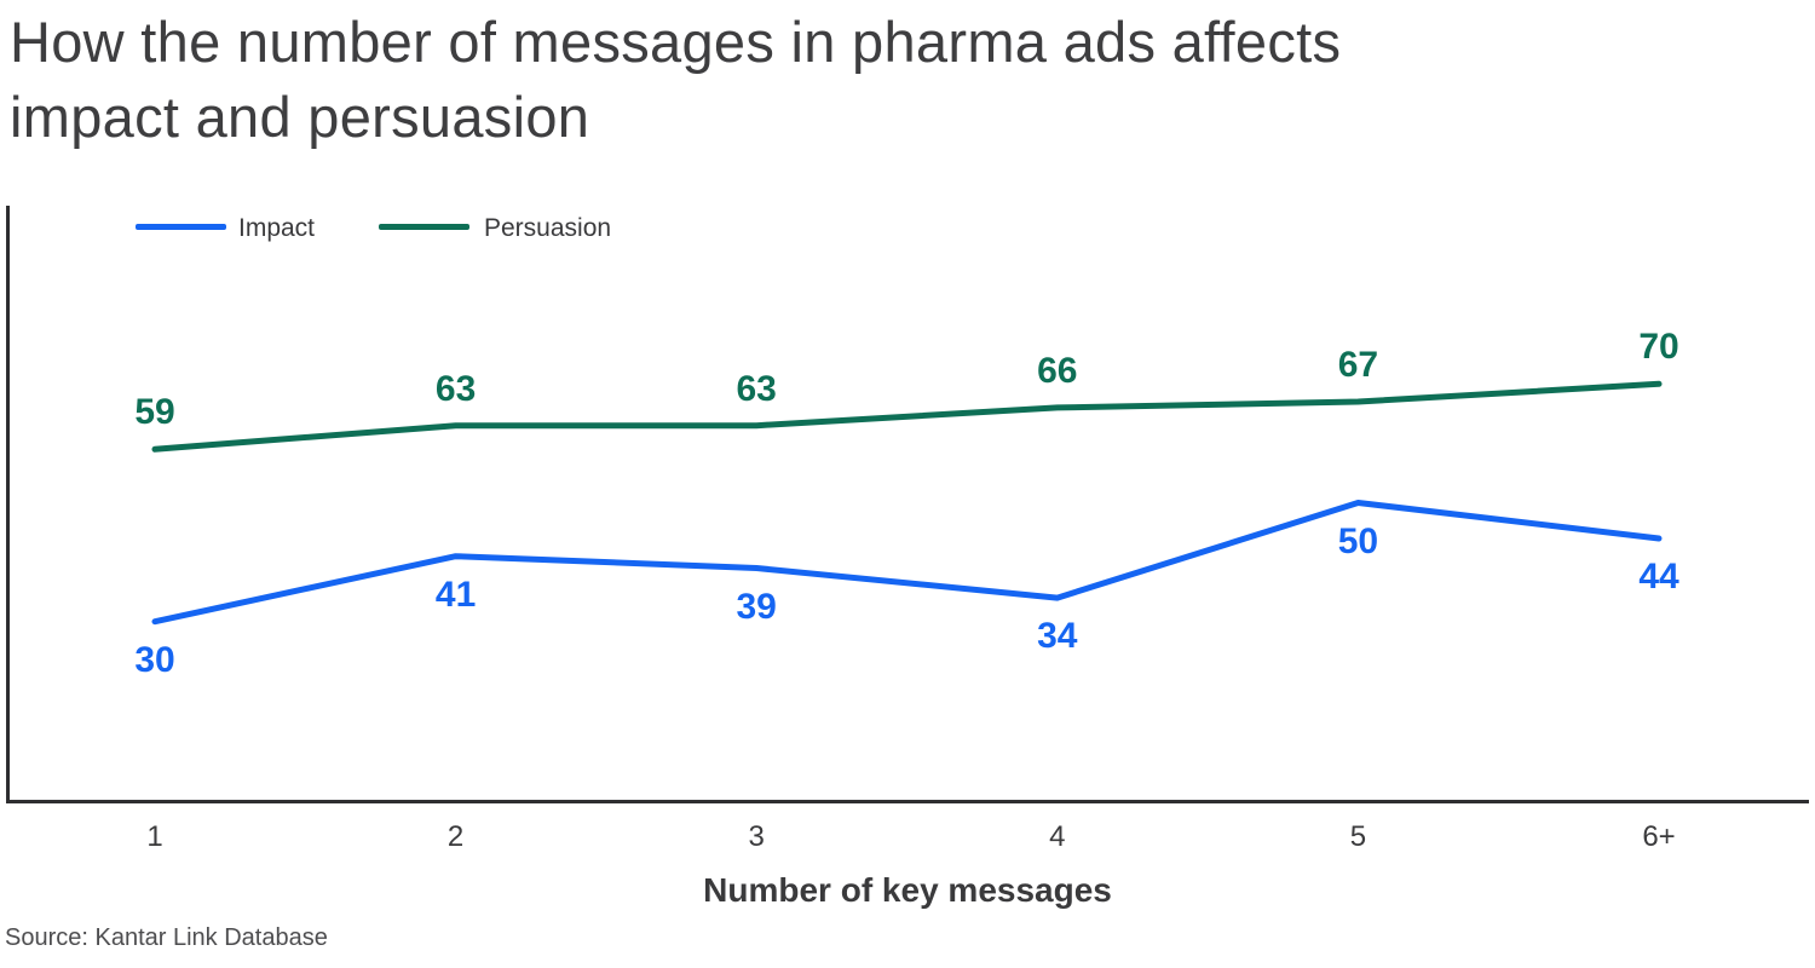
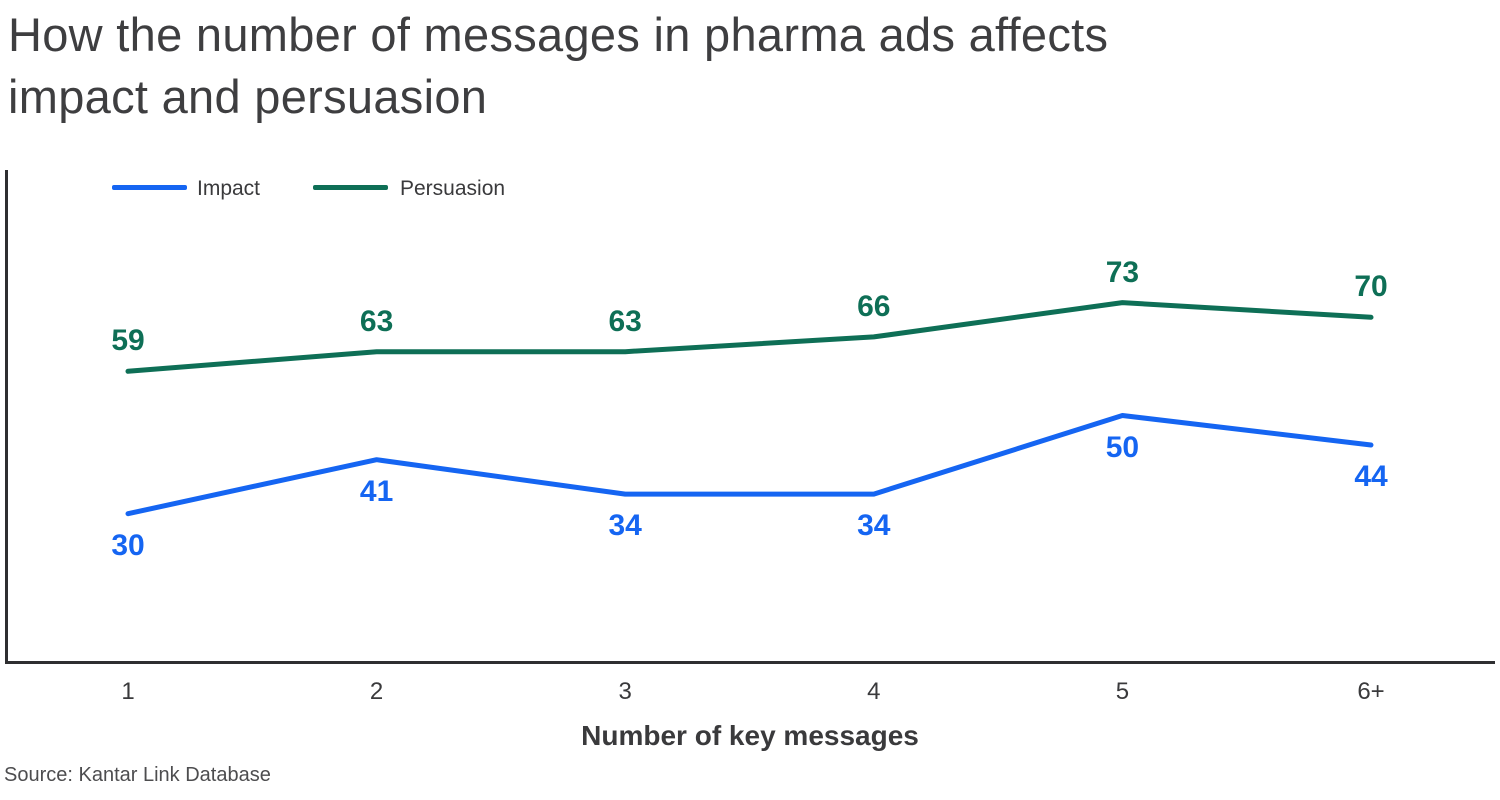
Impact/3: 39 -> 34
Persuasion/5: 67 -> 73
